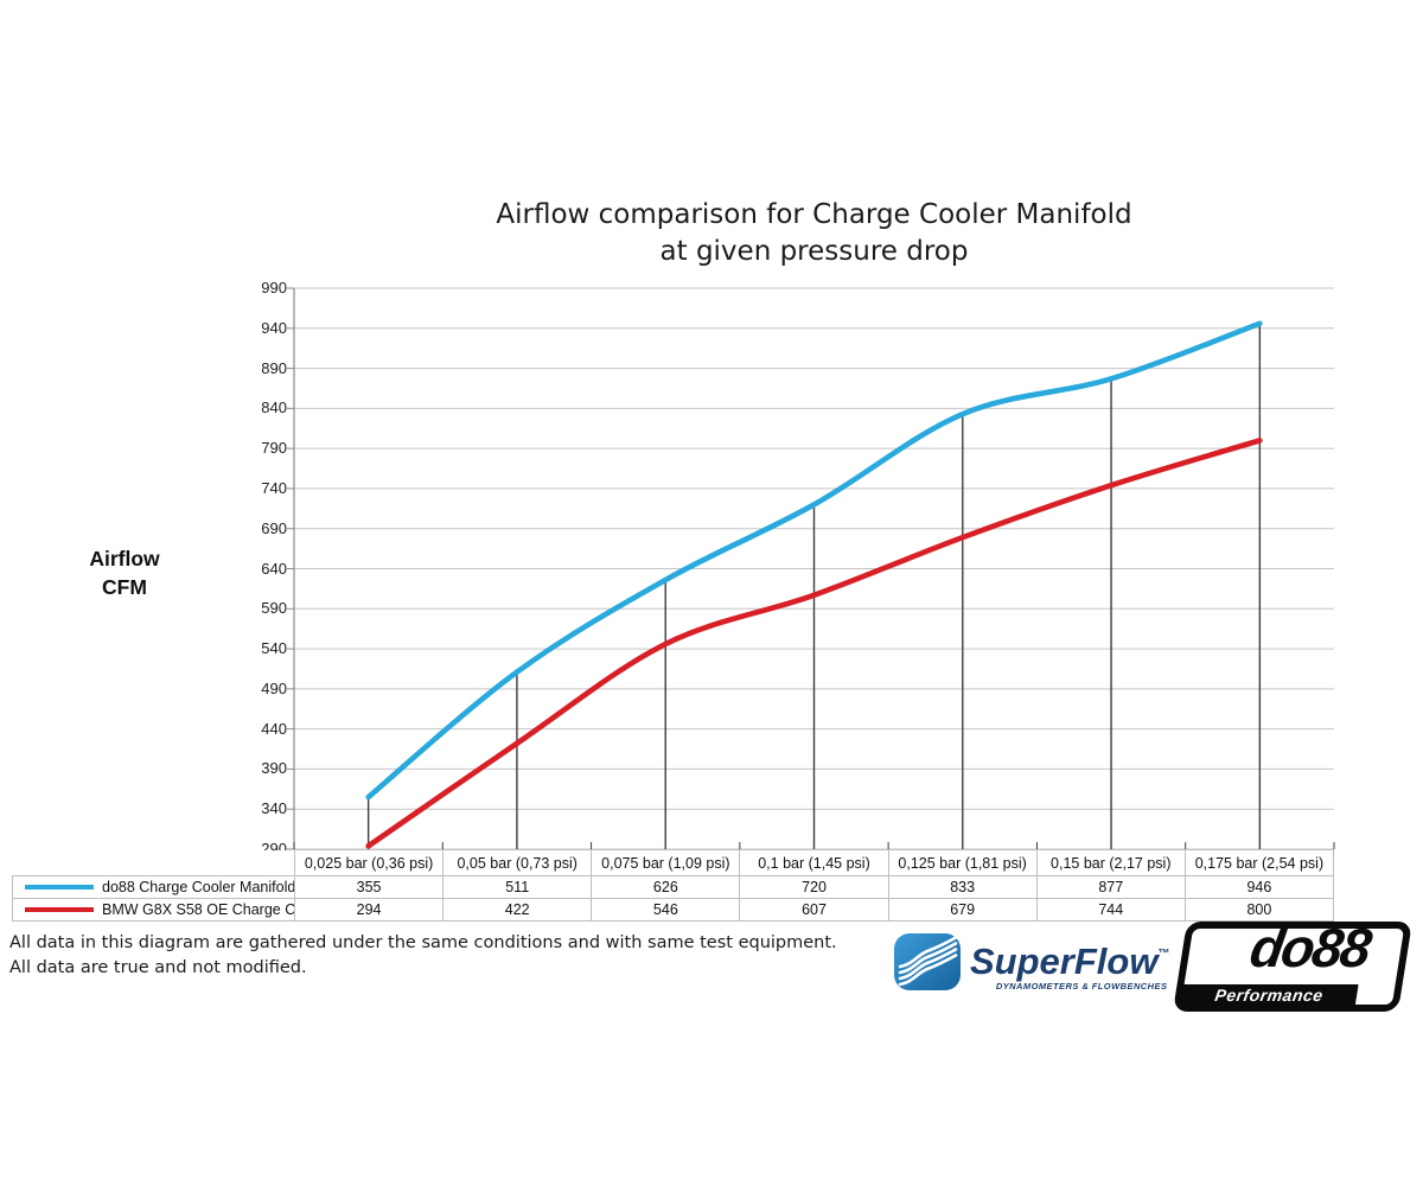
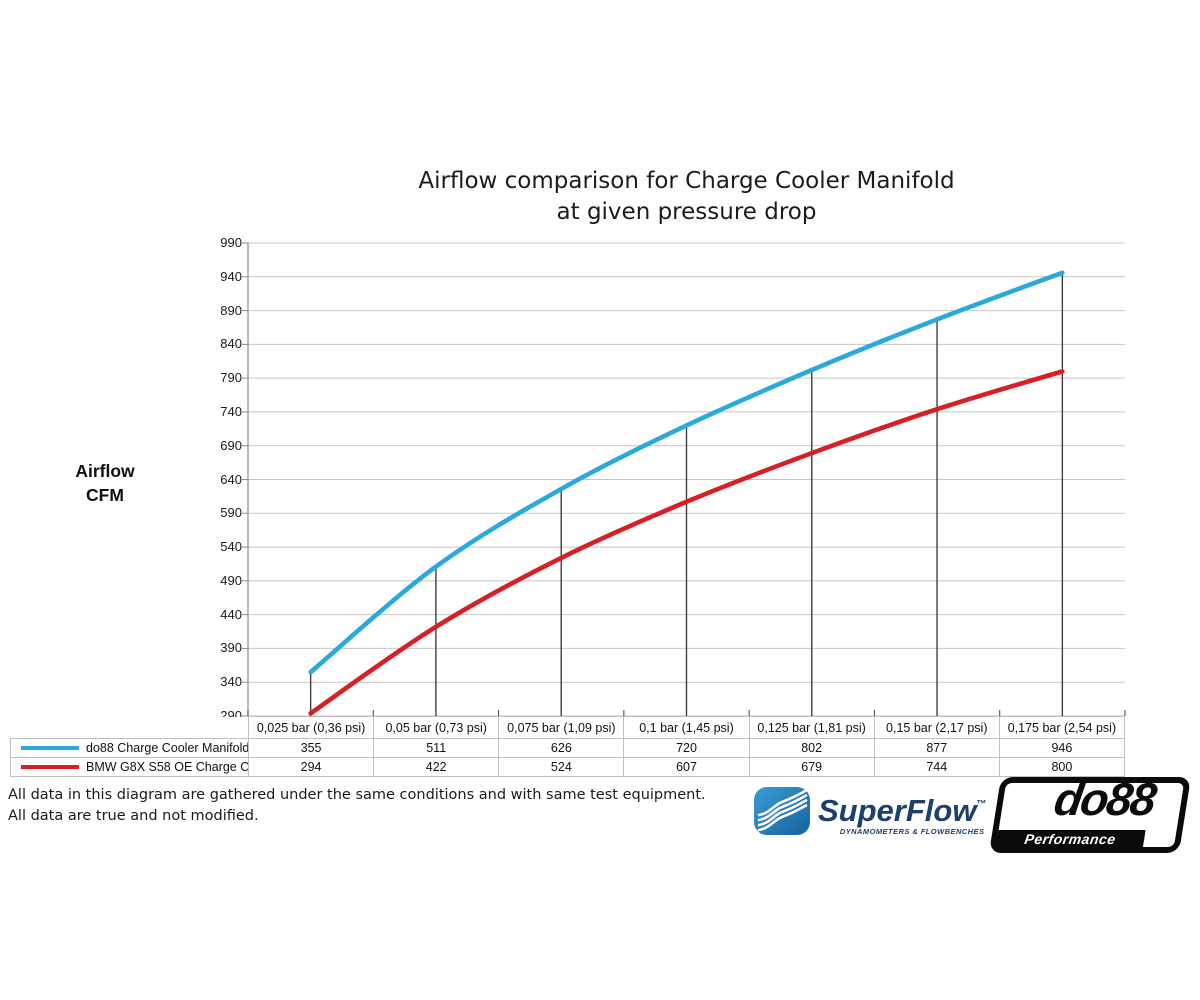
BMW G8X S58 OE Charge Cooler Manifold/0,075 bar (1,09 psi): 546 -> 524
do88 Charge Cooler Manifold (ICM-450-K)/0,125 bar (1,81 psi): 833 -> 802
